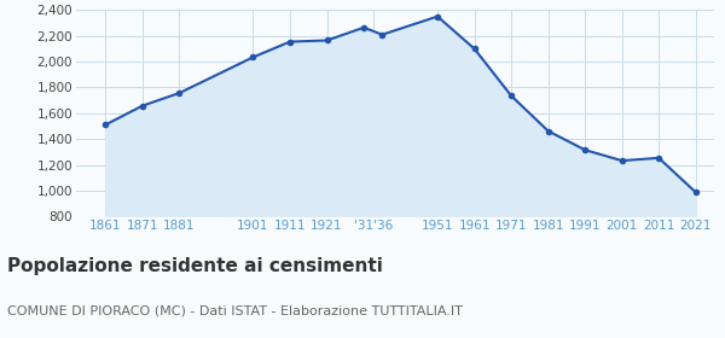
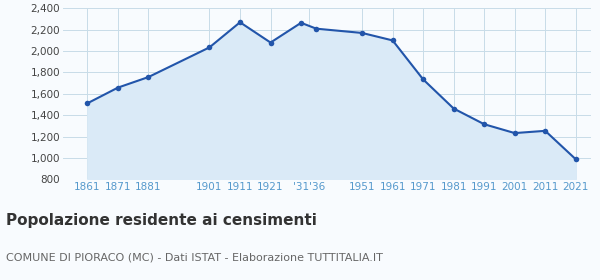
1911: 2,160 -> 2,270
1921: 2,160 -> 2,080
1951: 2,350 -> 2,170
